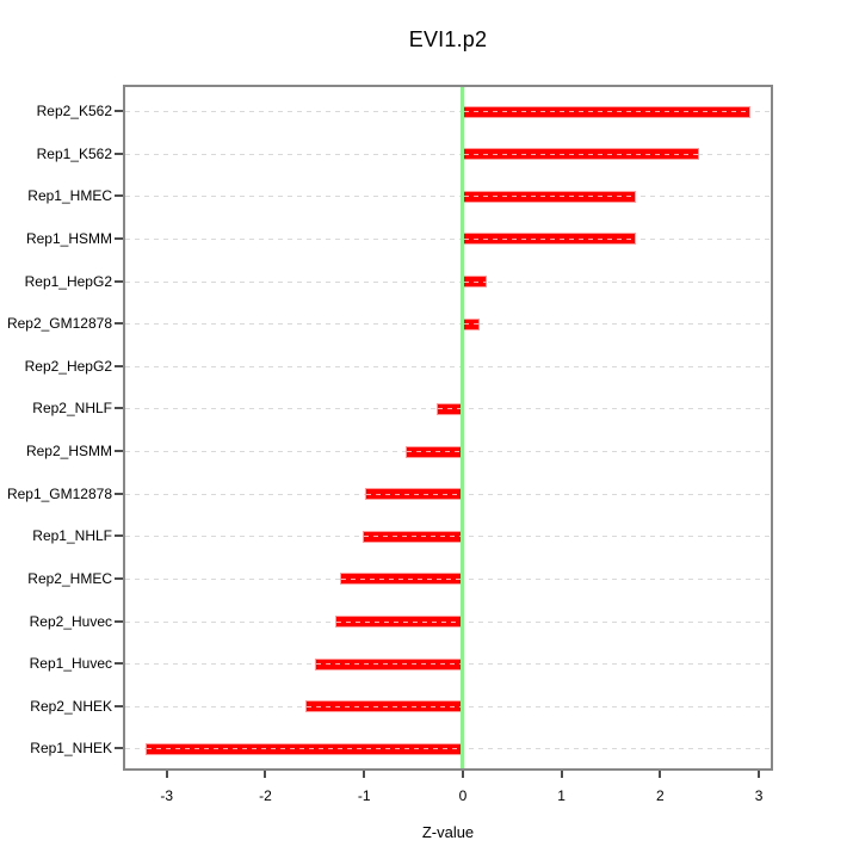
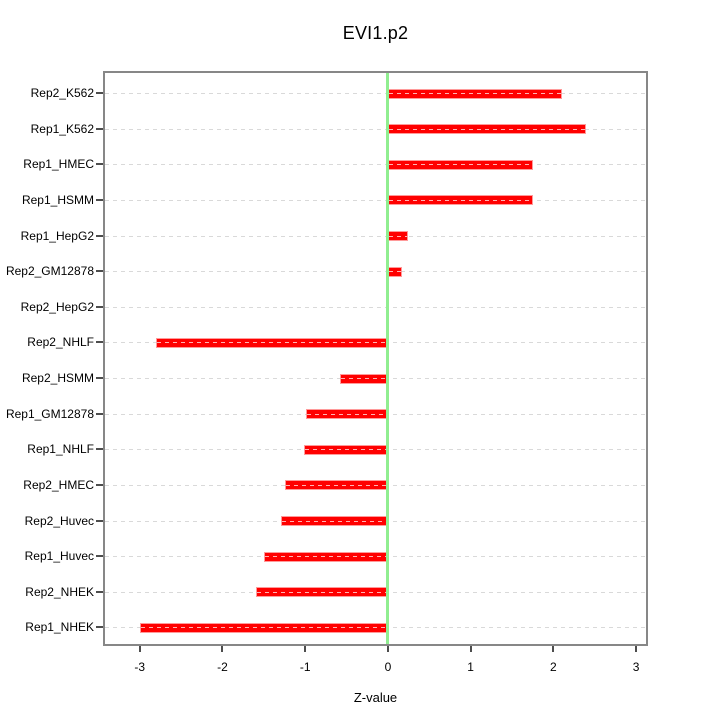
Rep2_K562: 2.9 -> 2.1
Rep2_NHLF: -0.3 -> -2.8
Rep1_NHEK: -3.2 -> -3.0
